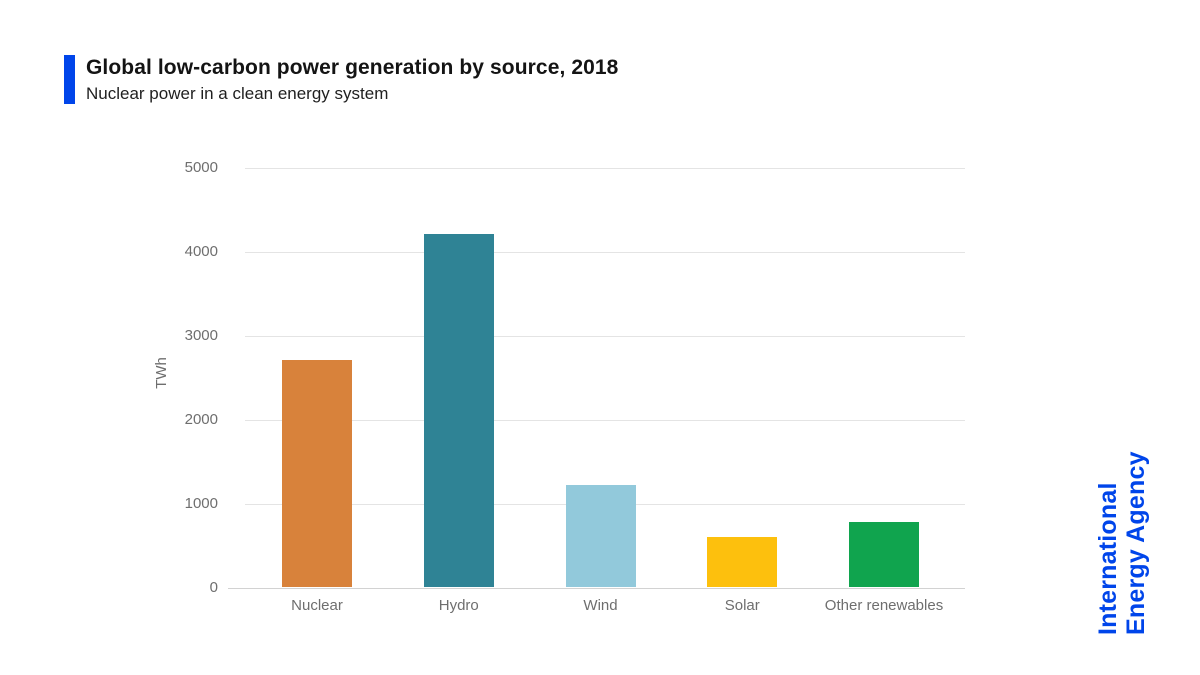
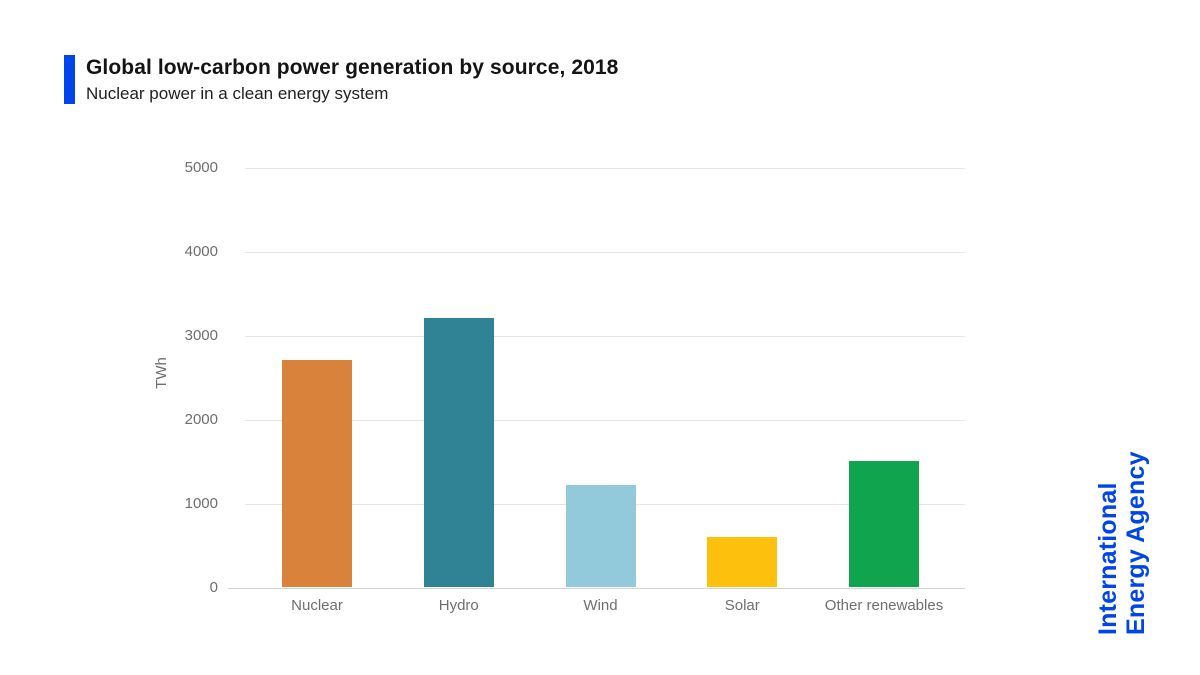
Hydro: 4200 -> 3200
Other renewables: 800 -> 1500
